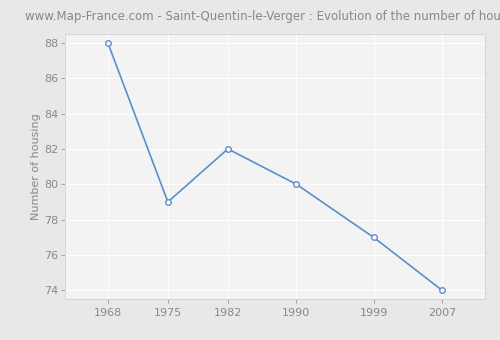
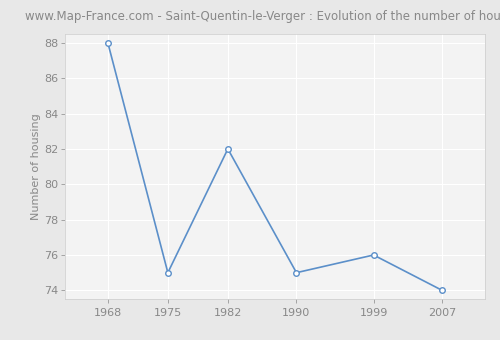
1975: 79 -> 75
1990: 80 -> 75
1999: 77 -> 76
